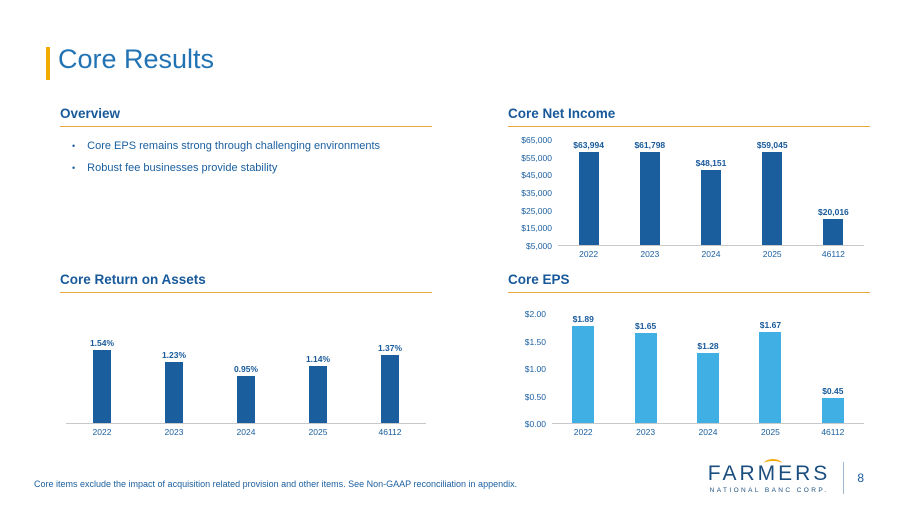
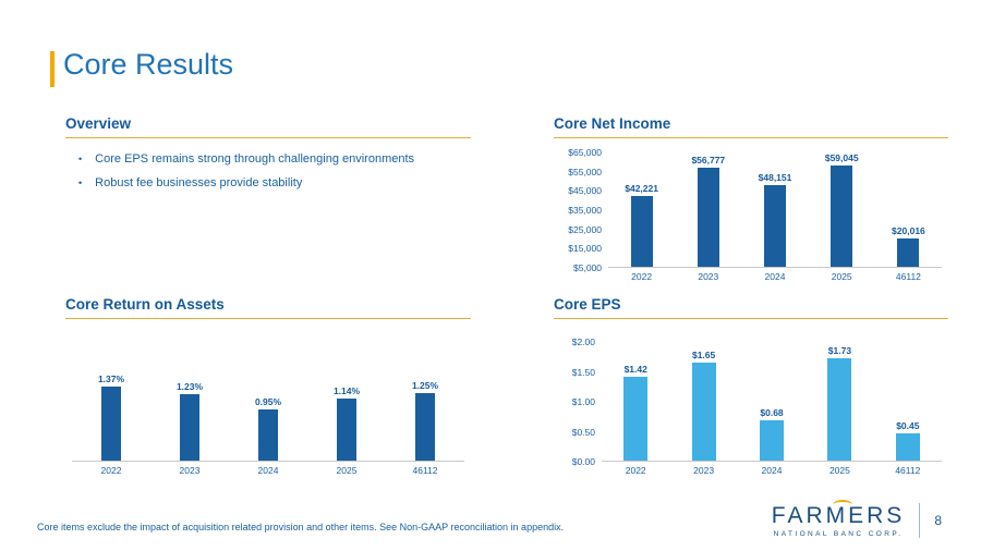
Core Net Income/2022: $63,994 -> $42,221
Core Net Income/2023: $61,798 -> $56,777
Core Return on Assets/2022: 1.54% -> 1.37%
Core Return on Assets/46112: 1.37% -> 1.25%
Core EPS/2022: $1.89 -> $1.42
Core EPS/2024: $1.28 -> $0.68
Core EPS/2025: $1.67 -> $1.73
